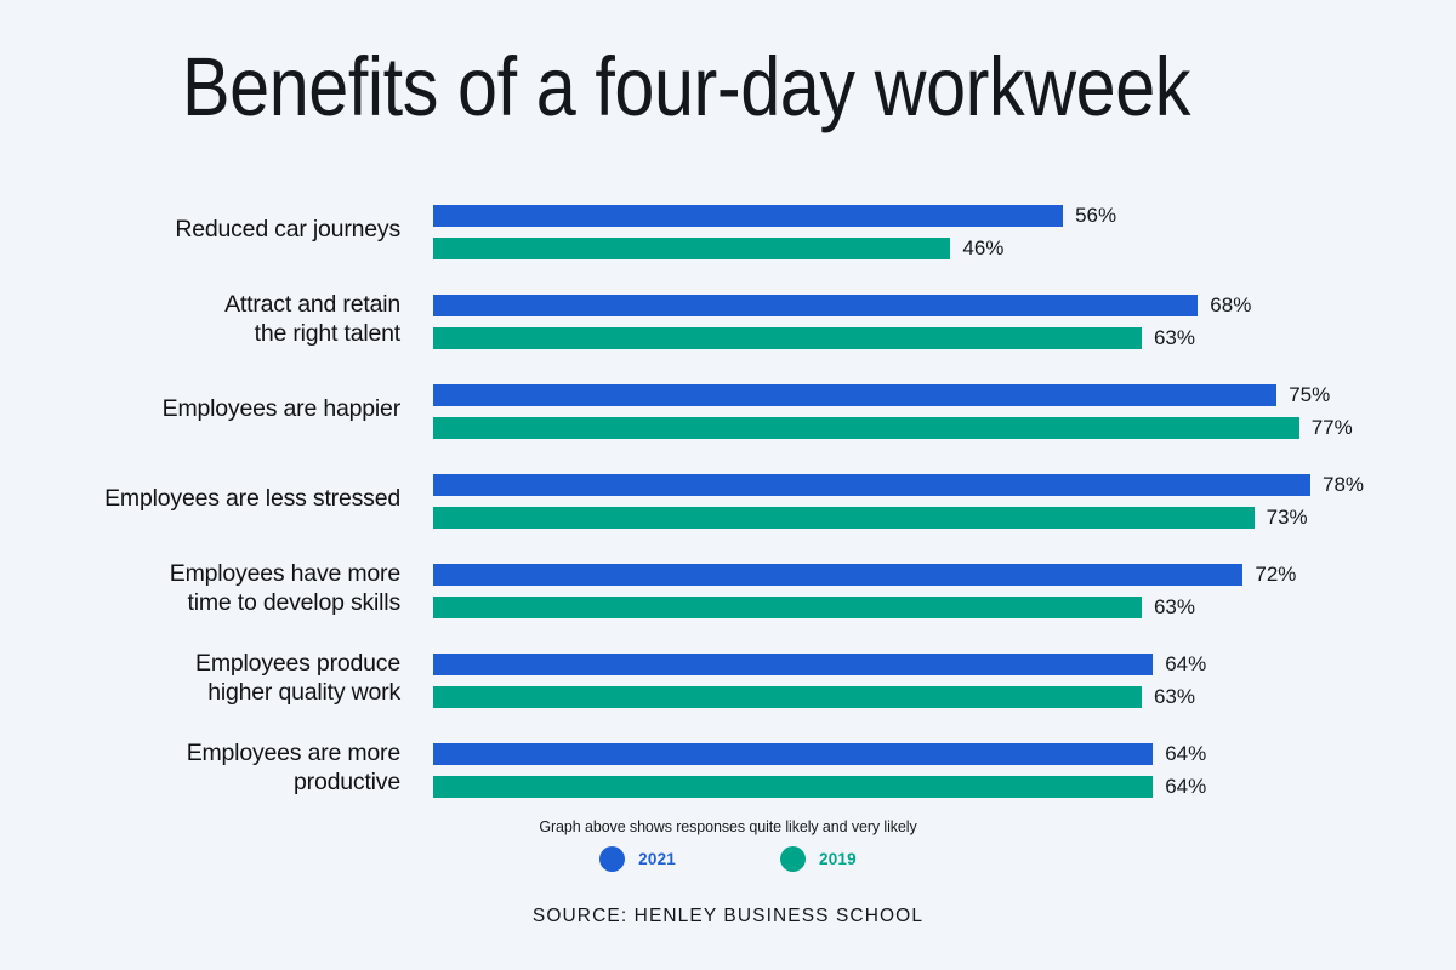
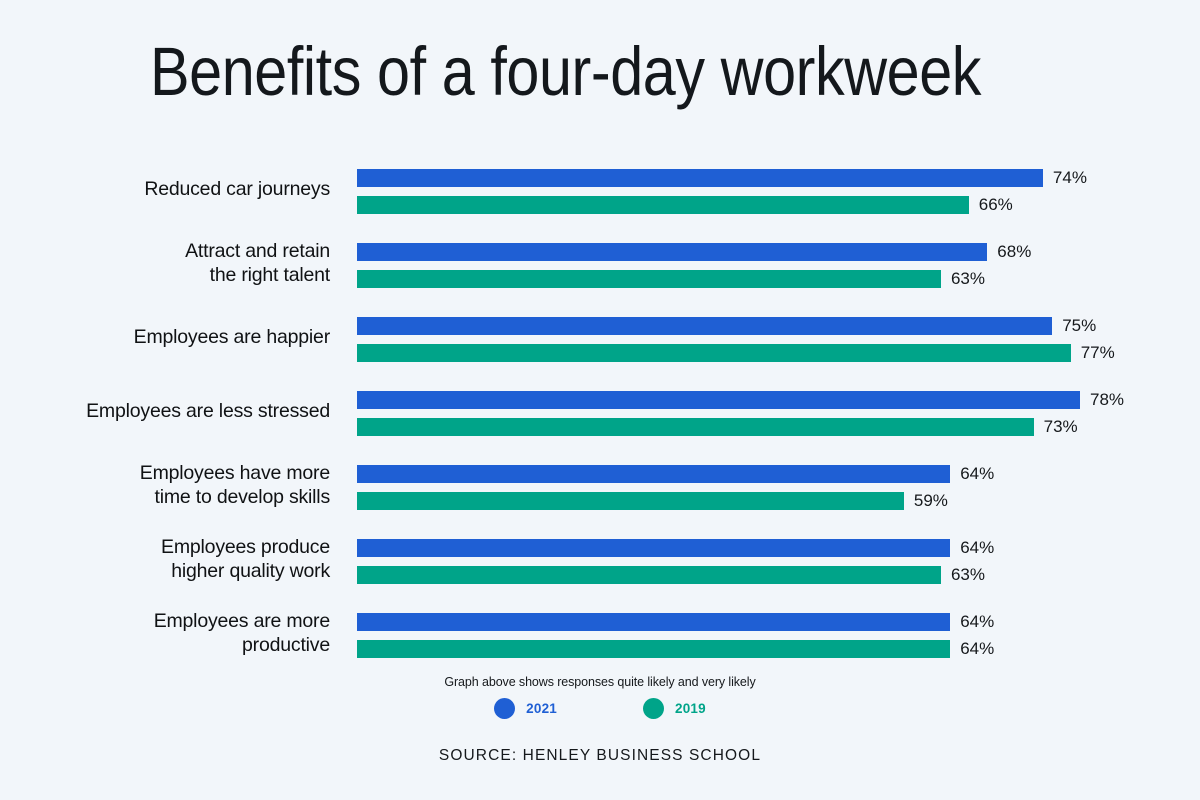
2021/Reduced car journeys: 56% -> 74%
2019/Reduced car journeys: 46% -> 66%
2021/Employees have more time to develop skills: 72% -> 64%
2019/Employees have more time to develop skills: 63% -> 59%
